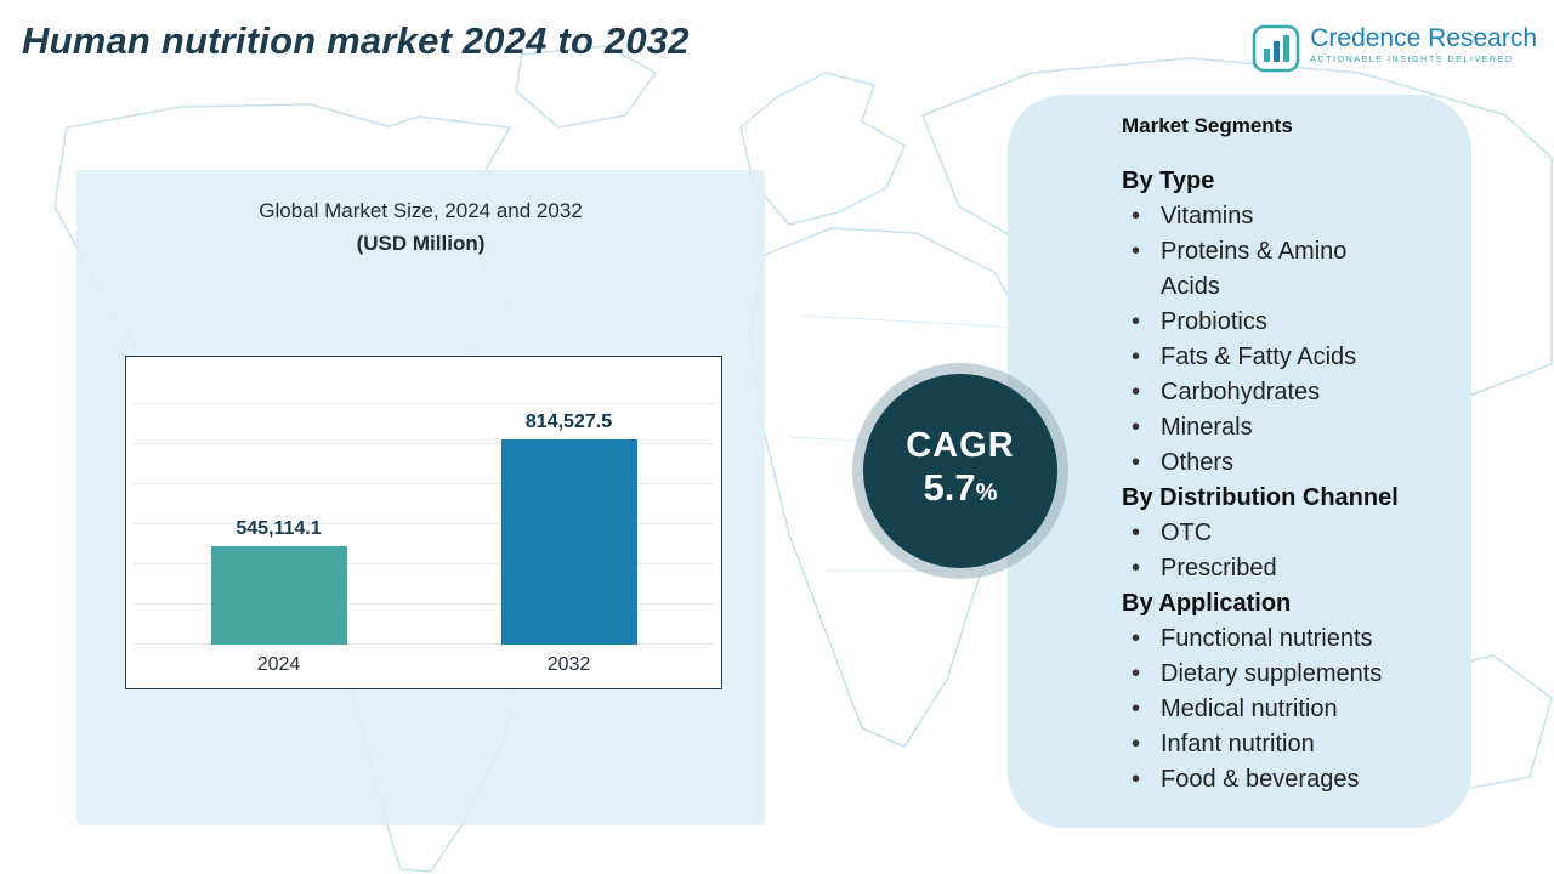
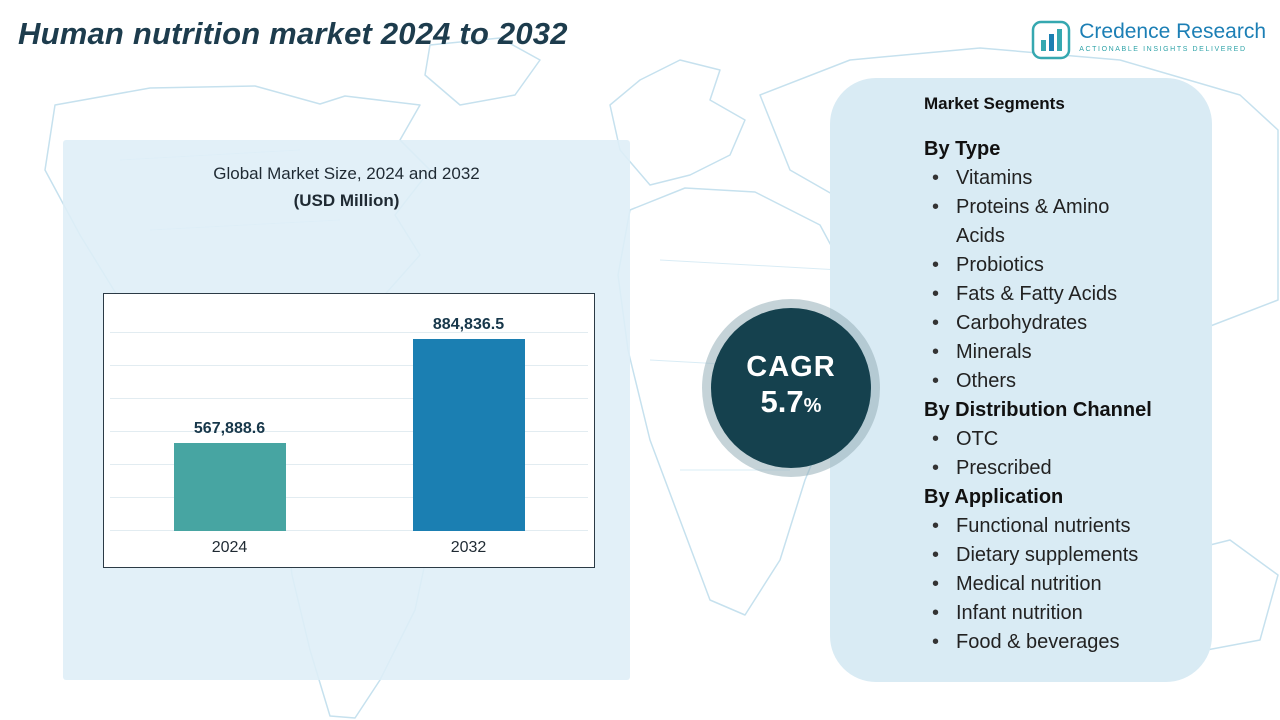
2024: 545,114.1 -> 567,888.6
2032: 814,527.5 -> 884,836.5
